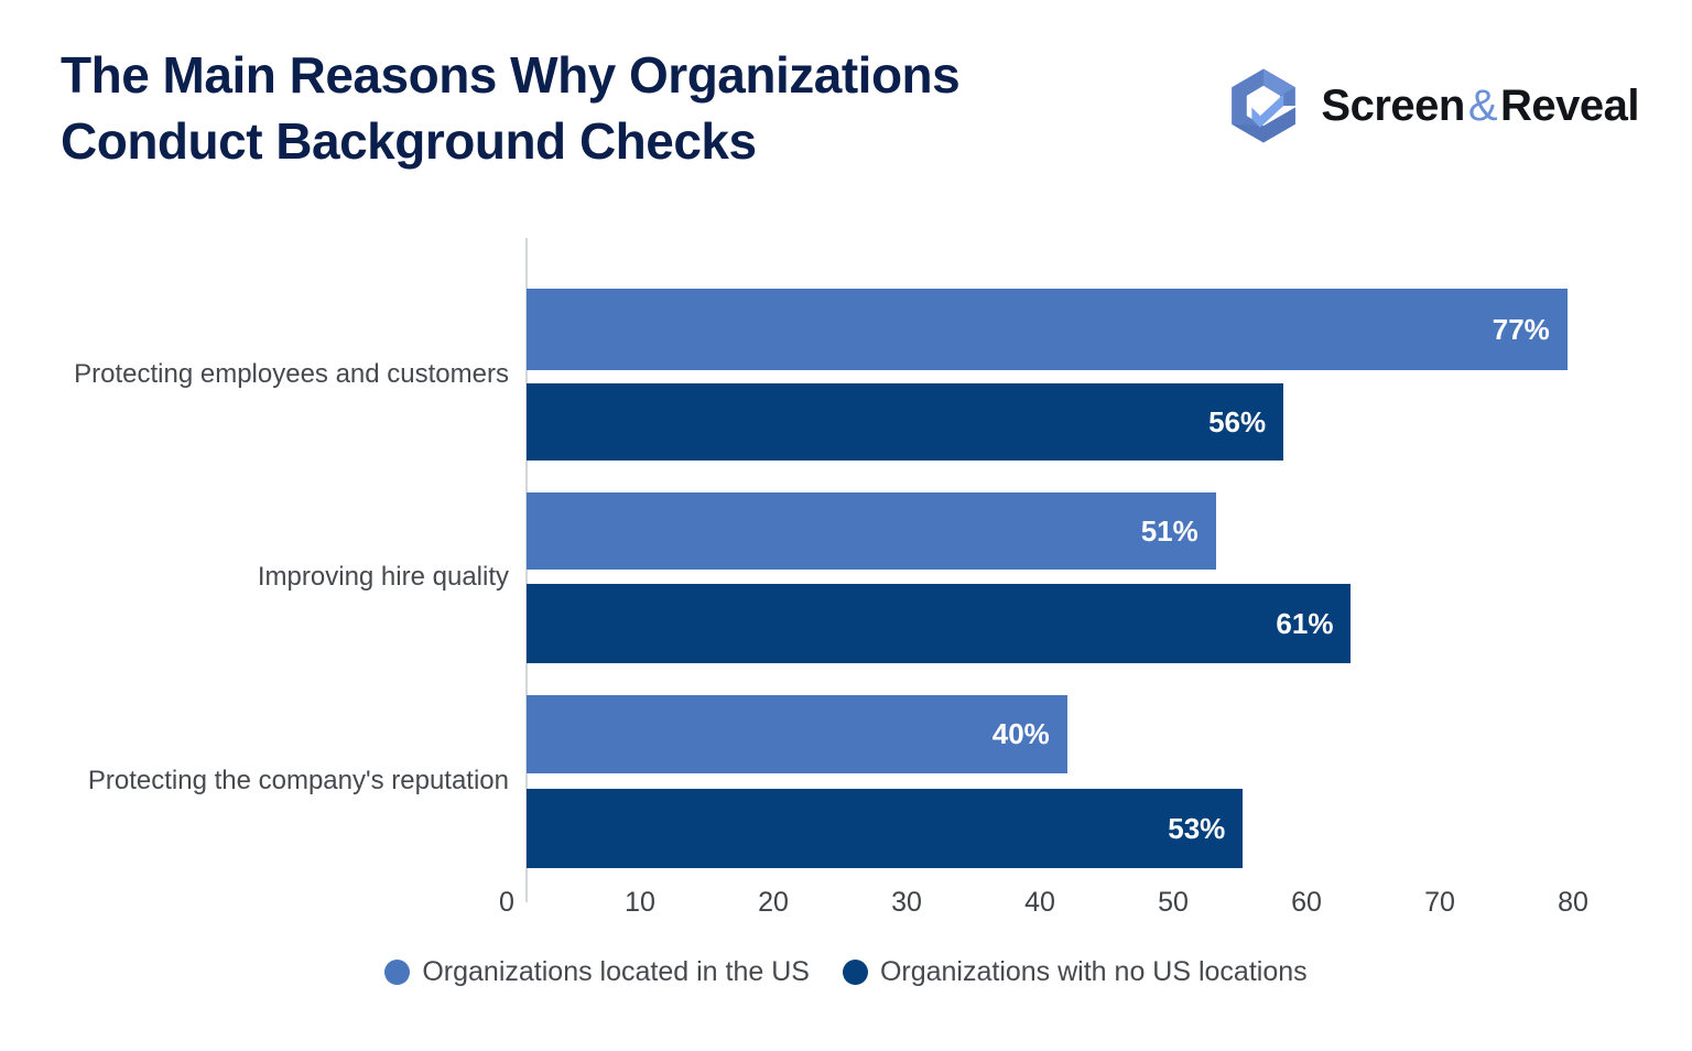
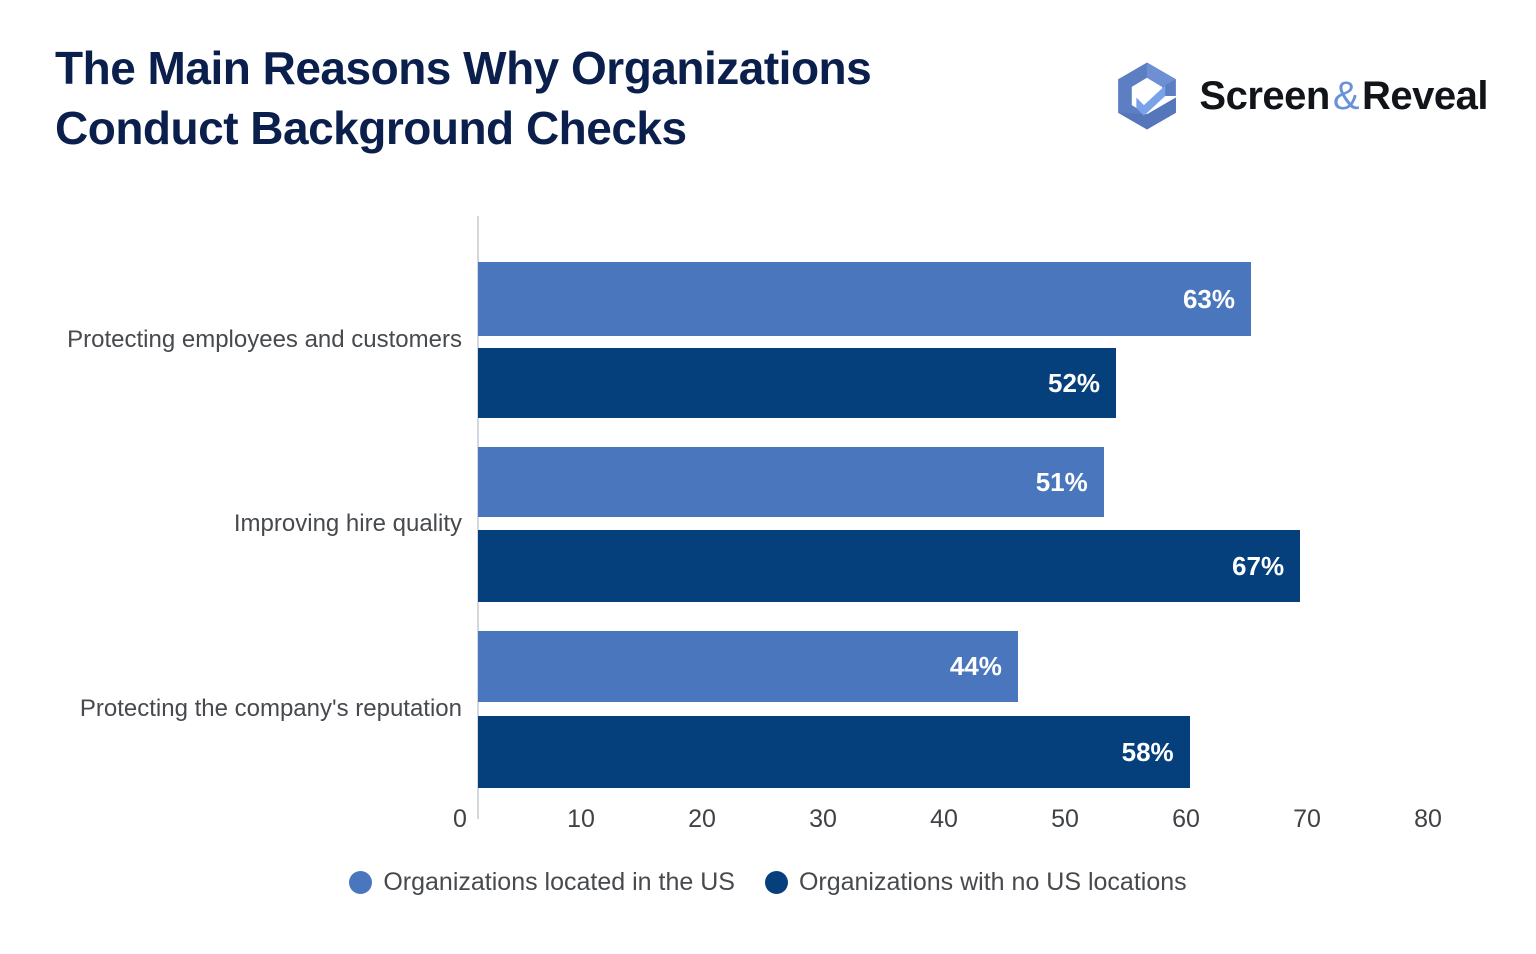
Organizations located in the US/Protecting employees and customers: 77% -> 63%
Organizations with no US locations/Protecting employees and customers: 56% -> 52%
Organizations with no US locations/Improving hire quality: 61% -> 67%
Organizations located in the US/Protecting the company's reputation: 40% -> 44%
Organizations with no US locations/Protecting the company's reputation: 53% -> 58%
